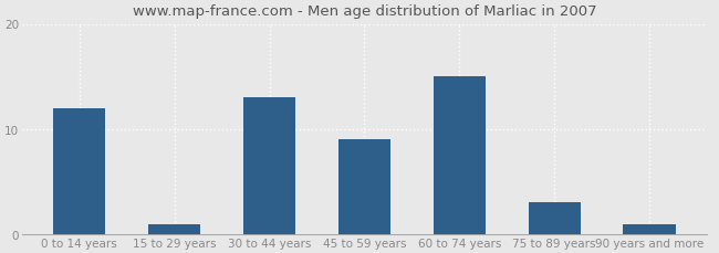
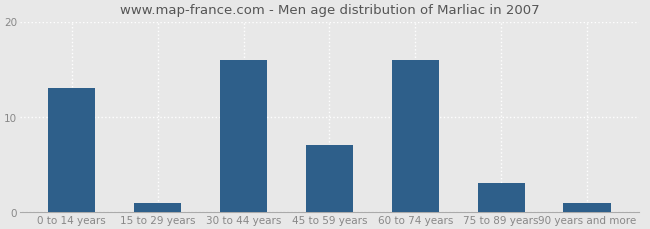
0 to 14 years: 12 -> 13
30 to 44 years: 13 -> 16
45 to 59 years: 9 -> 7
60 to 74 years: 15 -> 16
